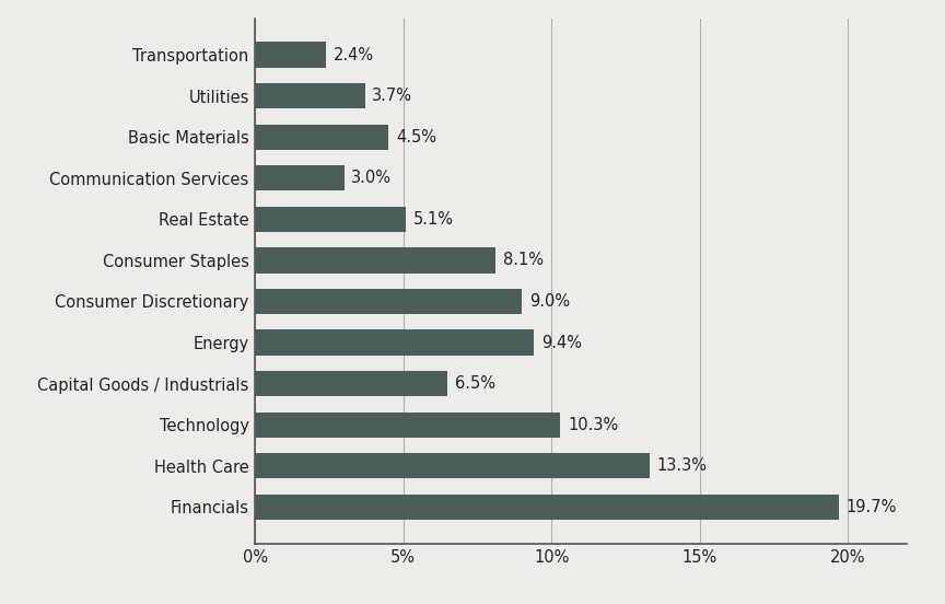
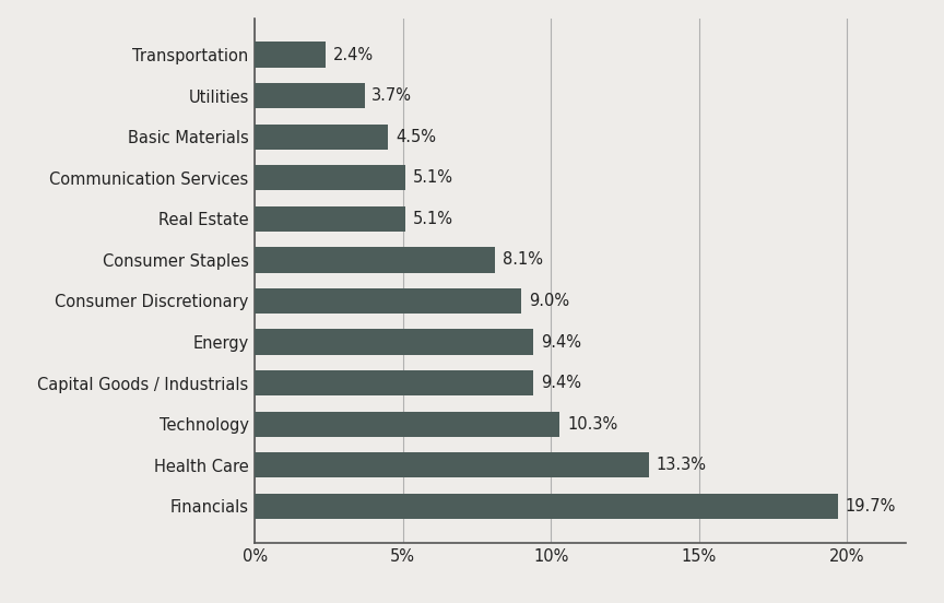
Communication Services: 3.0% -> 5.1%
Capital Goods / Industrials: 6.5% -> 9.4%
